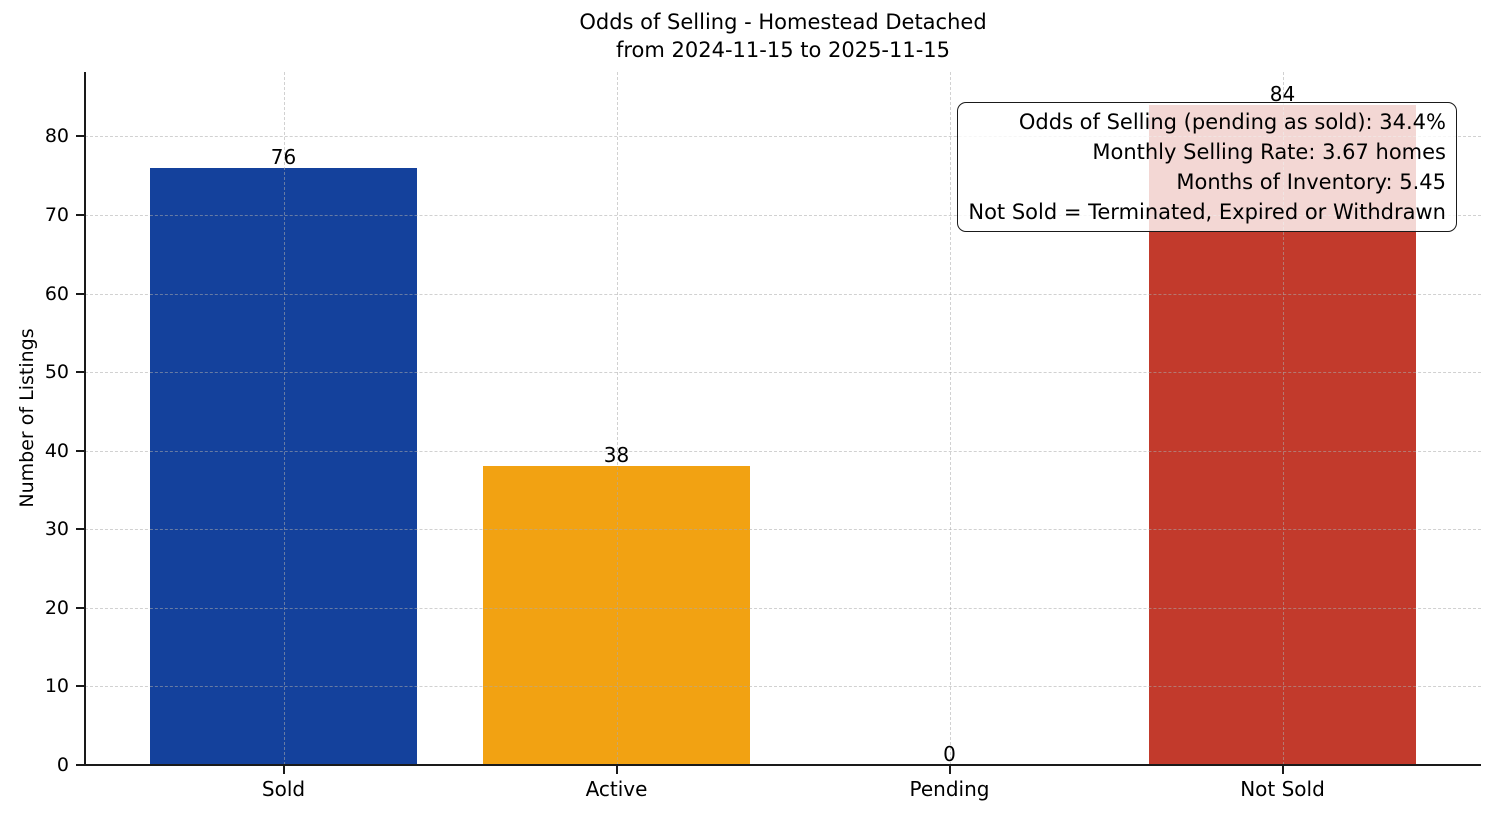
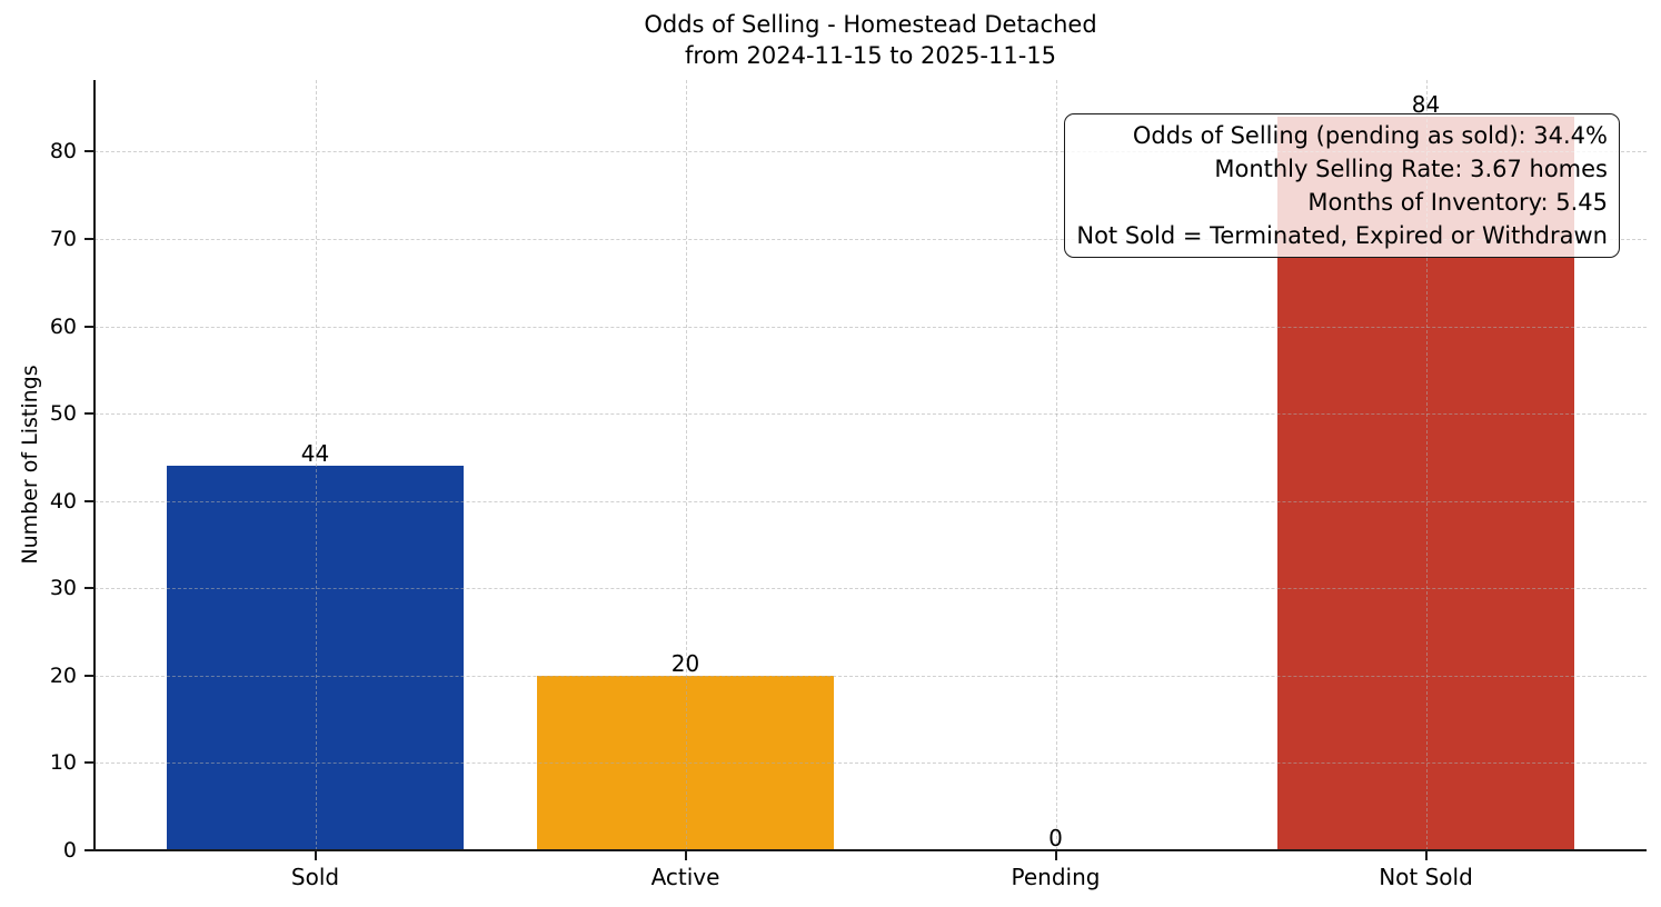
Sold: 76 -> 44
Active: 38 -> 20
